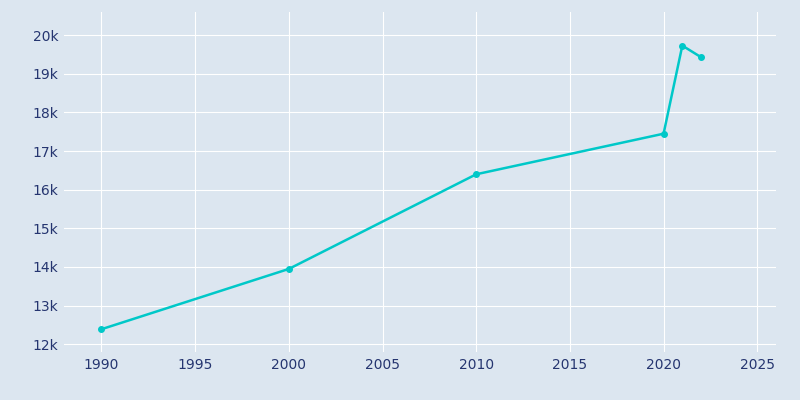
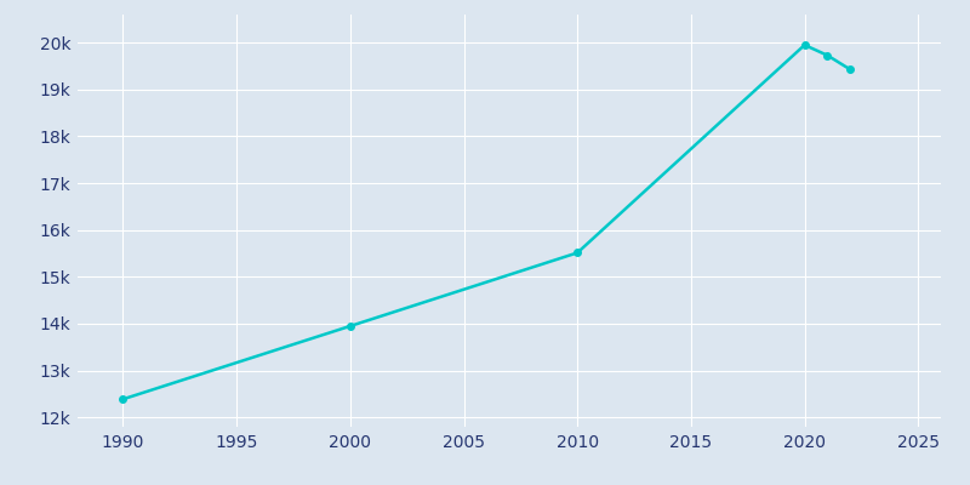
2010: 16.40k -> 15.52k
2020: 17.45k -> 19.95k
